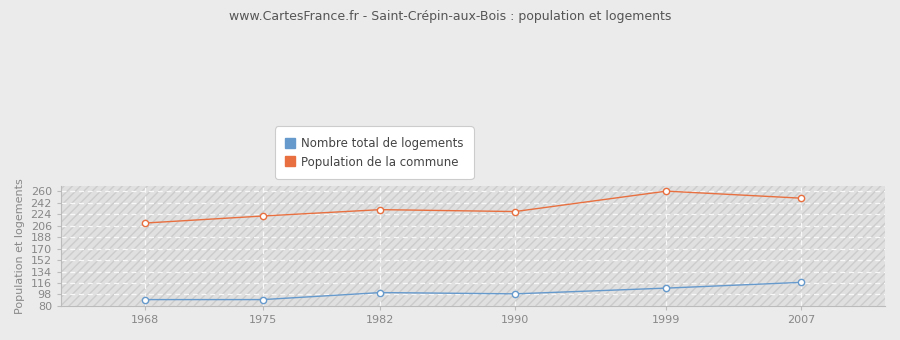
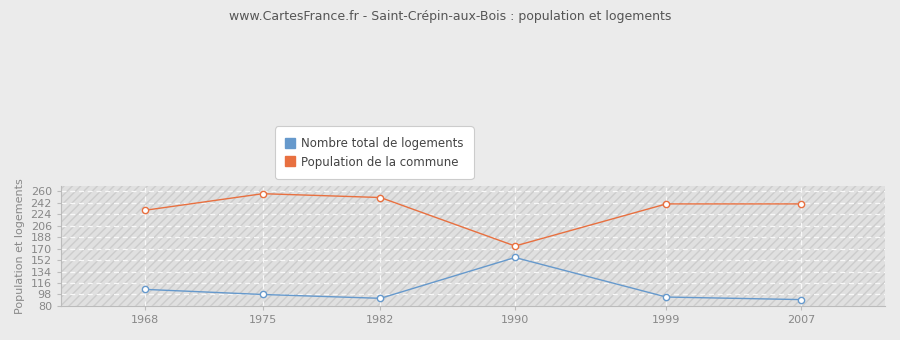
Nombre total de logements/1968: 90 -> 106
Population de la commune/1968: 210 -> 230
Nombre total de logements/1975: 90 -> 98
Population de la commune/1975: 221 -> 256
Nombre total de logements/1982: 101 -> 92
Population de la commune/1982: 231 -> 250
Nombre total de logements/1990: 99 -> 156
Population de la commune/1990: 228 -> 174
Nombre total de logements/1999: 108 -> 94
Population de la commune/1999: 260 -> 240
Nombre total de logements/2007: 117 -> 90
Population de la commune/2007: 249 -> 240
